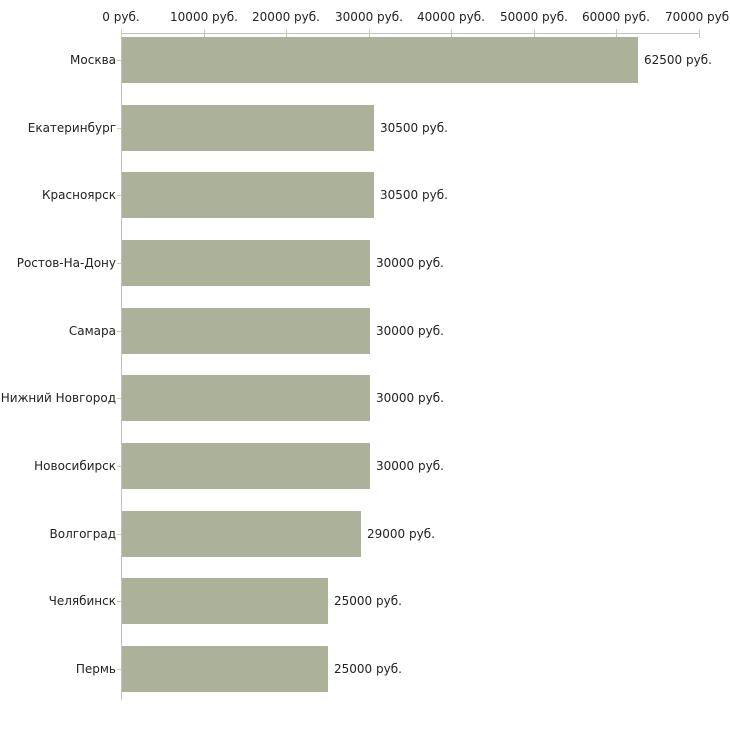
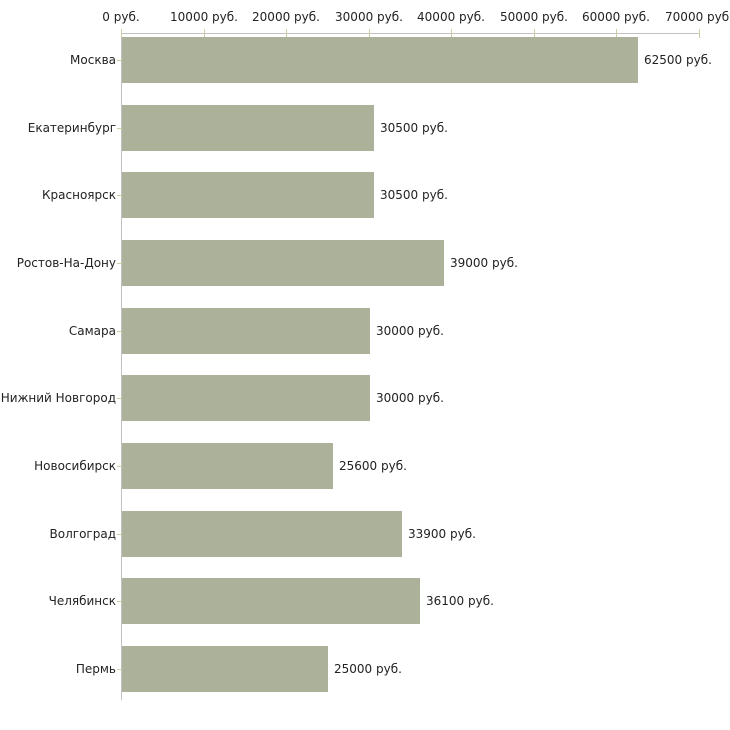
Ростов-На-Дону: 30000 -> 39000
Новосибирск: 30000 -> 25600
Волгоград: 29000 -> 33900
Челябинск: 25000 -> 36100
